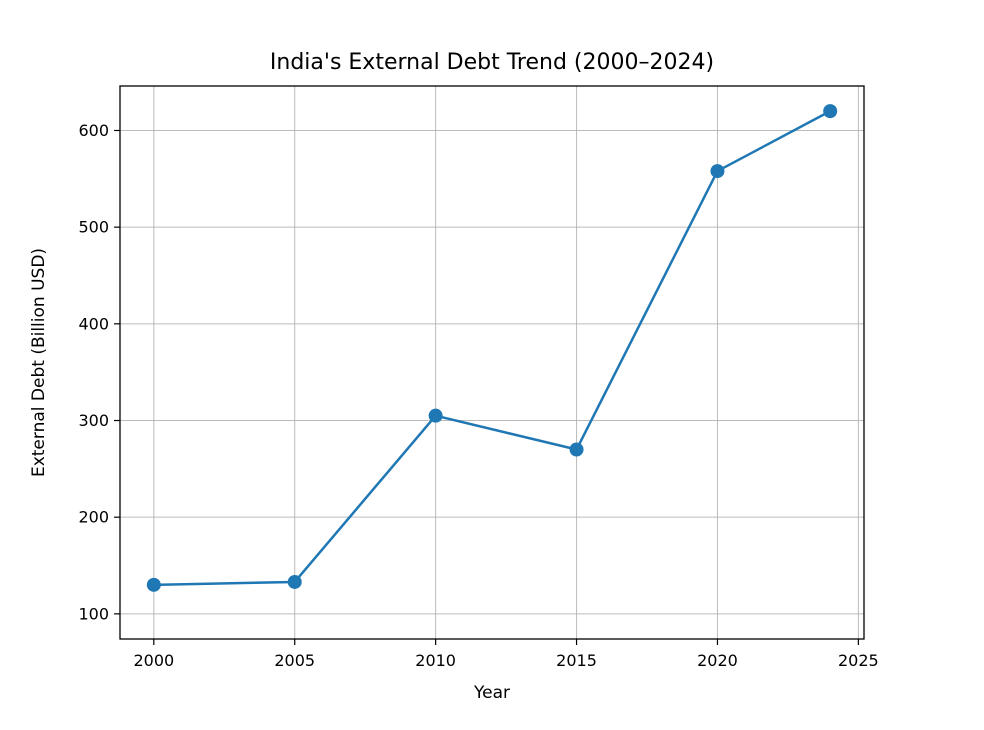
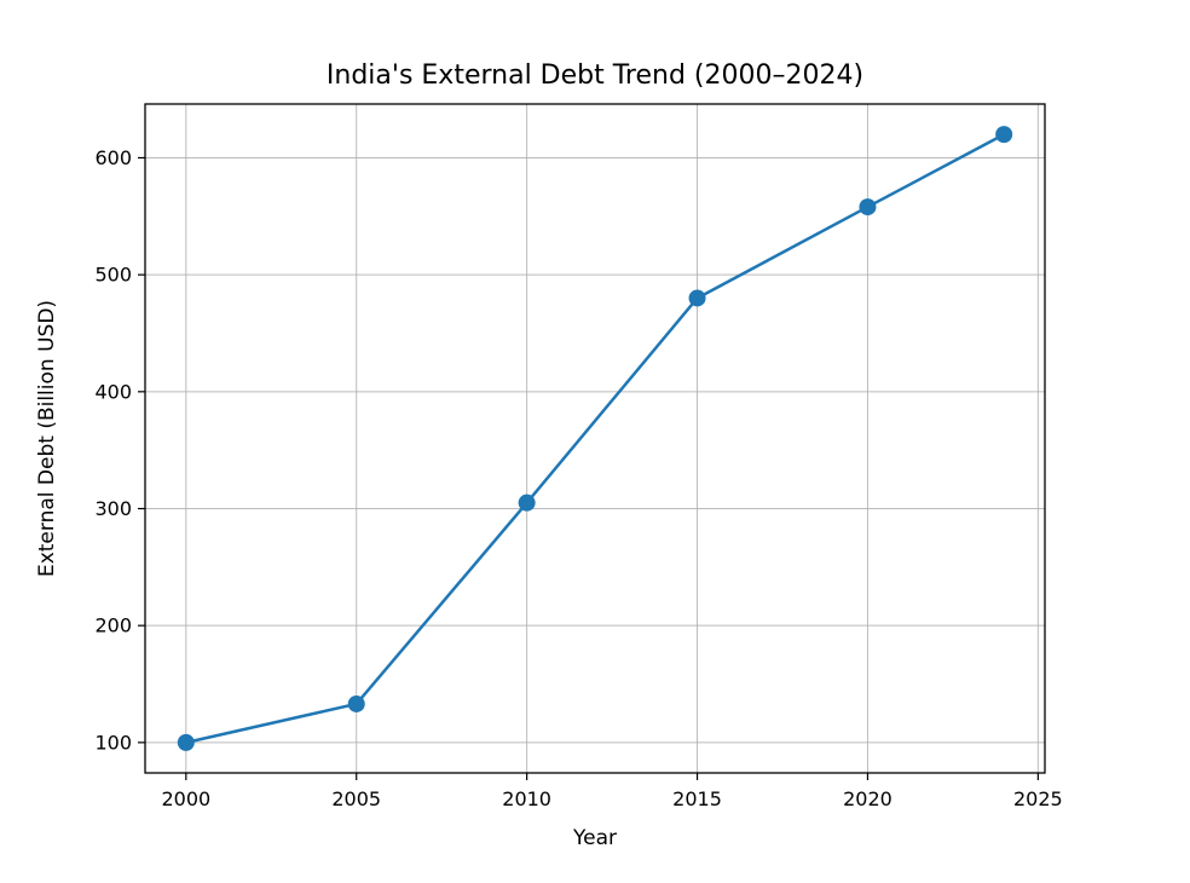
2000: 130 -> 100
2015: 270 -> 480
